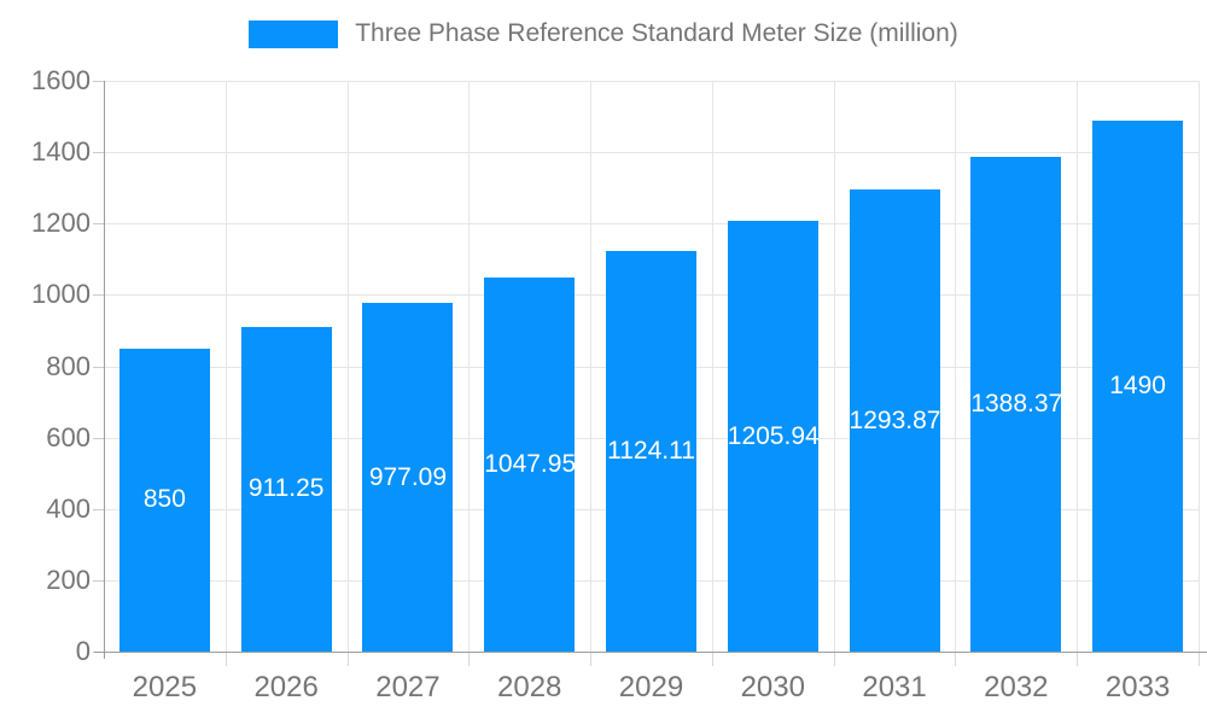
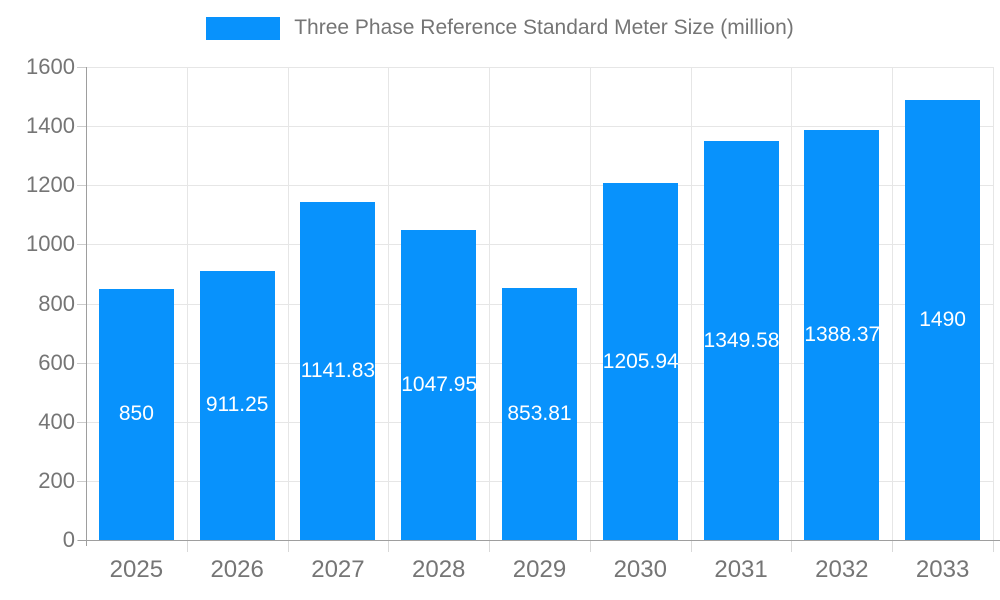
2027: 977.09 -> 1141.83
2029: 1124.11 -> 853.81
2031: 1293.87 -> 1349.58
